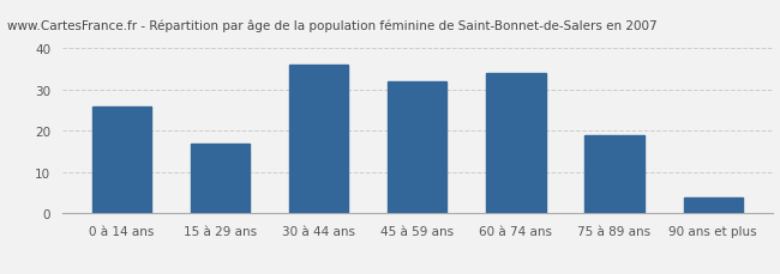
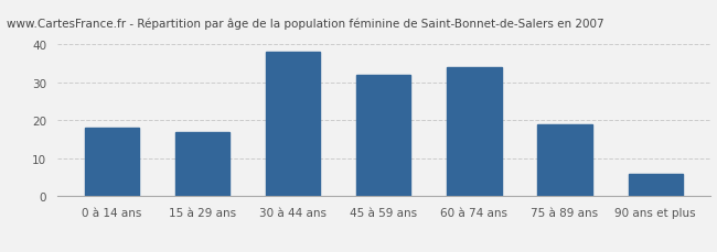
0 à 14 ans: 26 -> 18
30 à 44 ans: 36 -> 38
90 ans et plus: 4 -> 6
